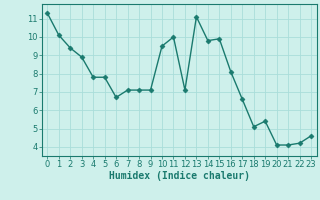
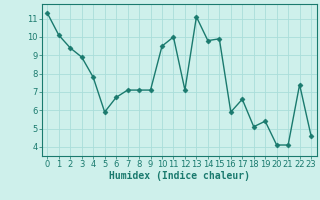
5: 7.8 -> 5.9
16: 8.1 -> 5.9
22: 4.2 -> 7.4
